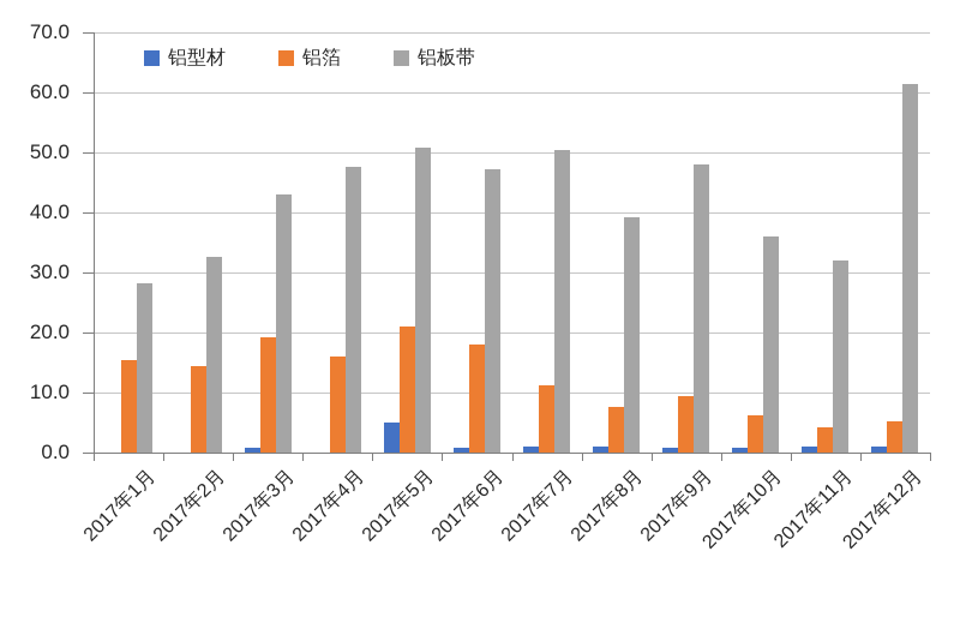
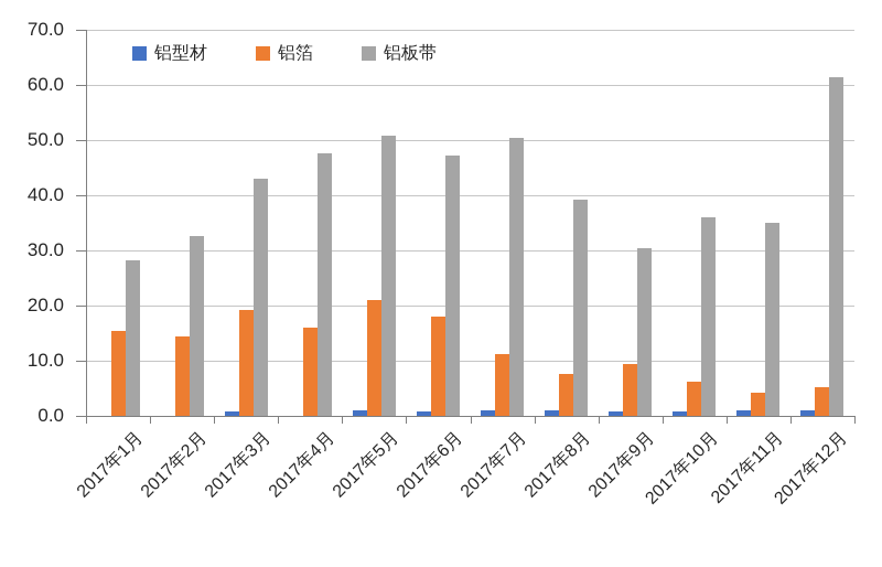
铝型材/2017年5月: 5 -> 1
铝板带/2017年9月: 48 -> 30
铝板带/2017年11月: 32 -> 35
